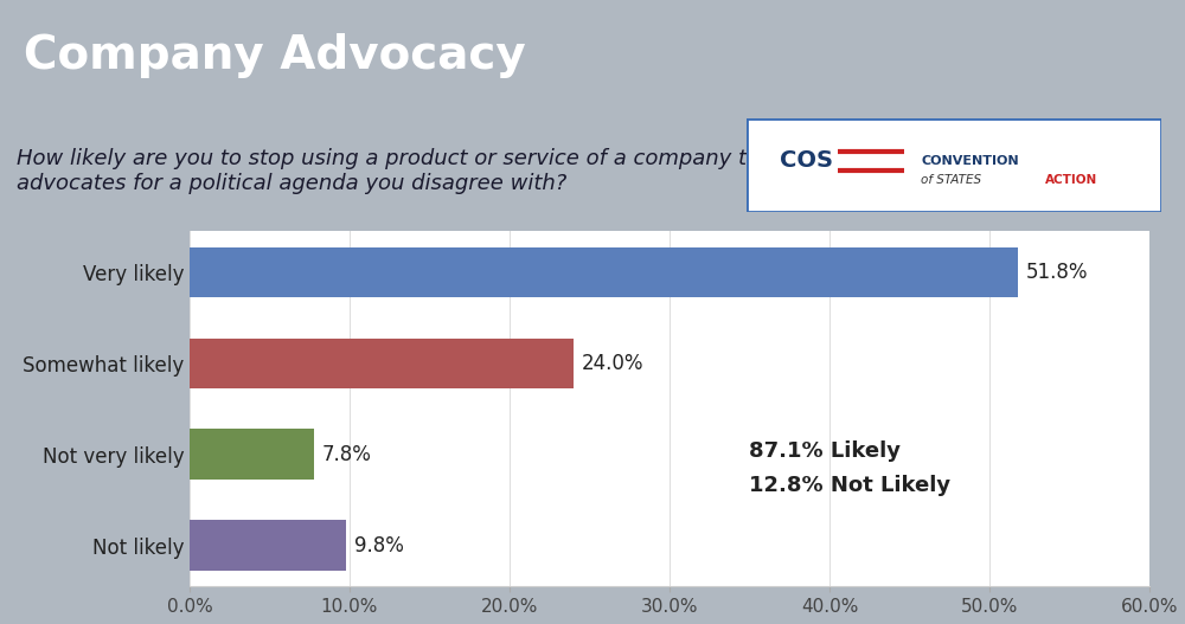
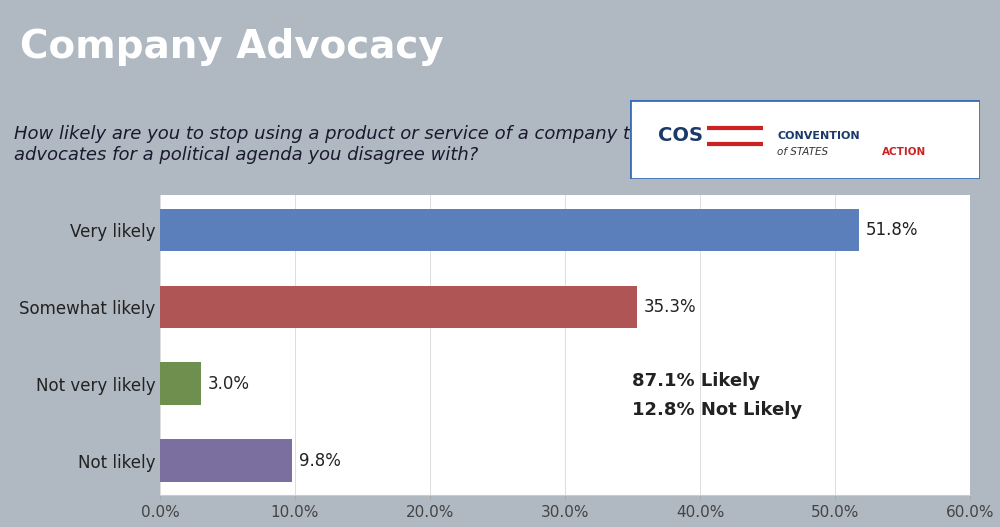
Somewhat likely: 24.0% -> 35.3%
Not very likely: 7.8% -> 3.0%
